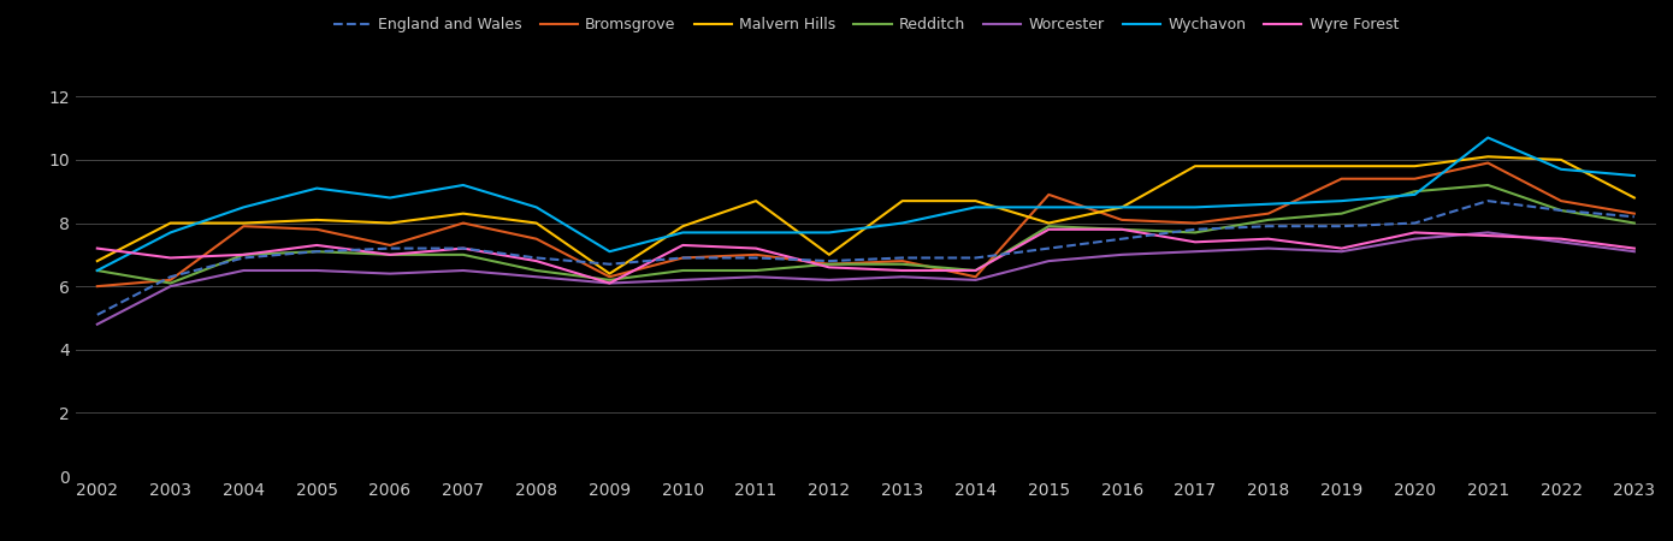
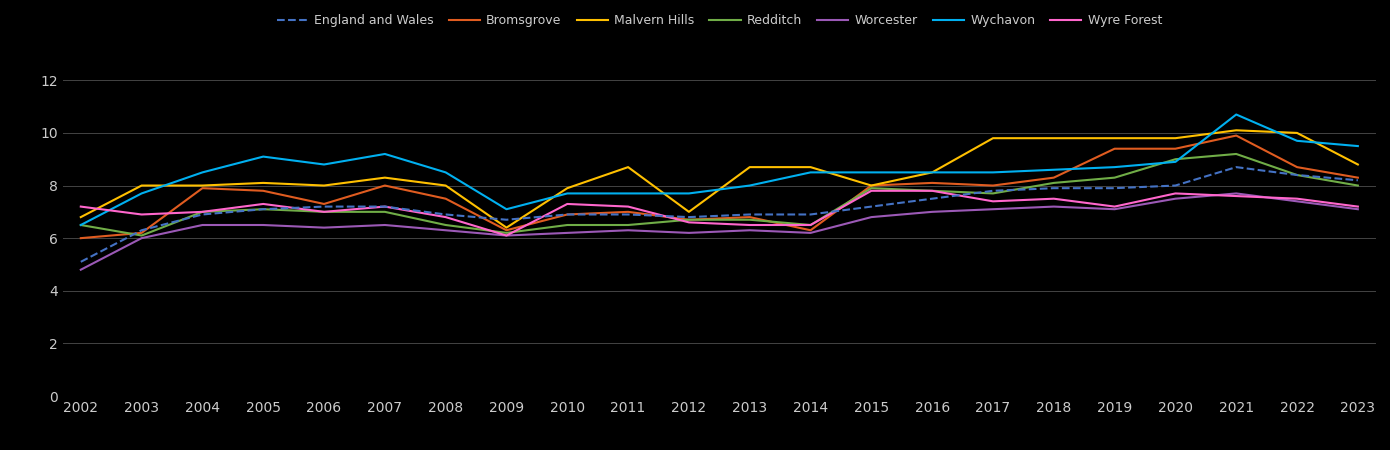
Bromsgrove/2015: 8.9 -> 8.0
